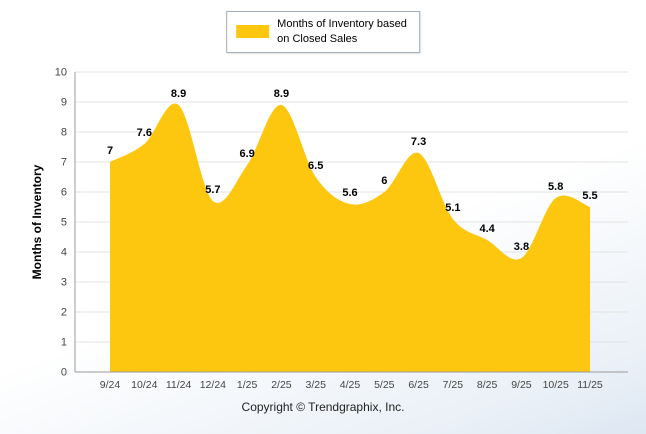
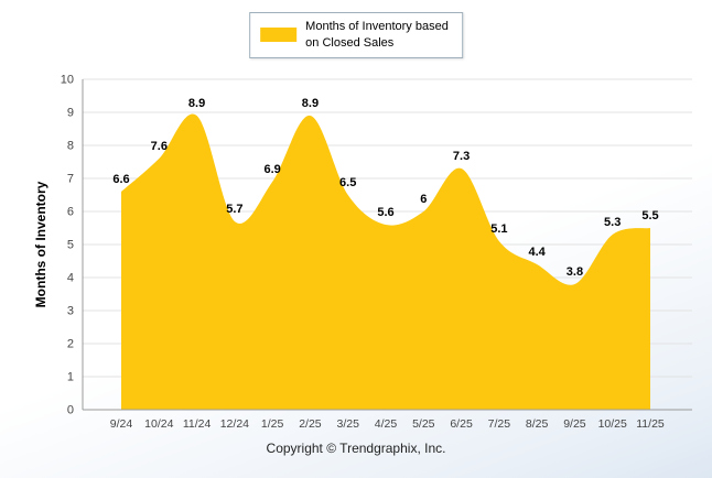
9/24: 7 -> 6.6
10/25: 5.8 -> 5.3
